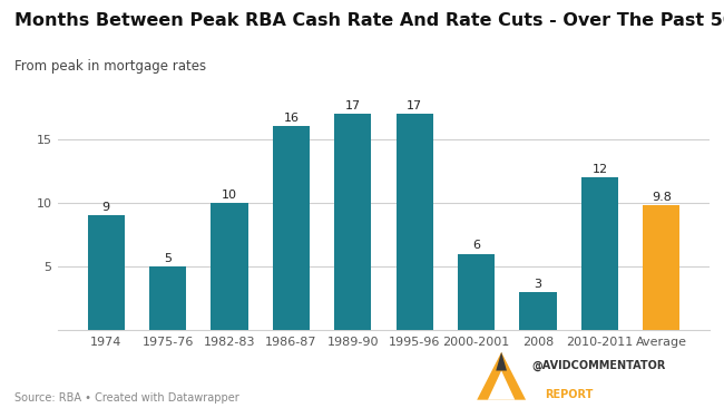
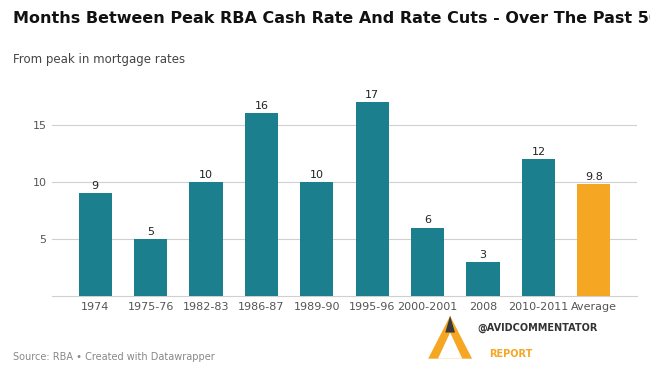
1989-90: 17 -> 10
